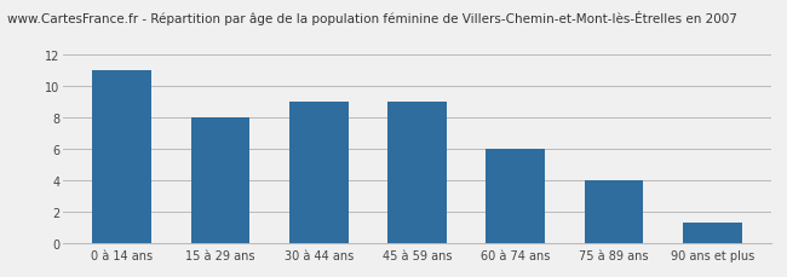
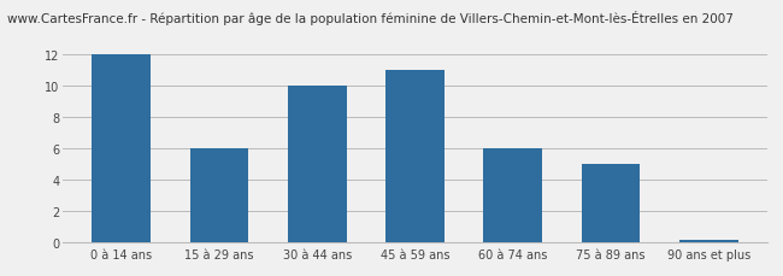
0 à 14 ans: 11.0 -> 12.0
15 à 29 ans: 8.0 -> 6.0
30 à 44 ans: 9.0 -> 10.0
45 à 59 ans: 9.0 -> 11.0
75 à 89 ans: 4.0 -> 5.0
90 ans et plus: 1.3 -> 0.2
